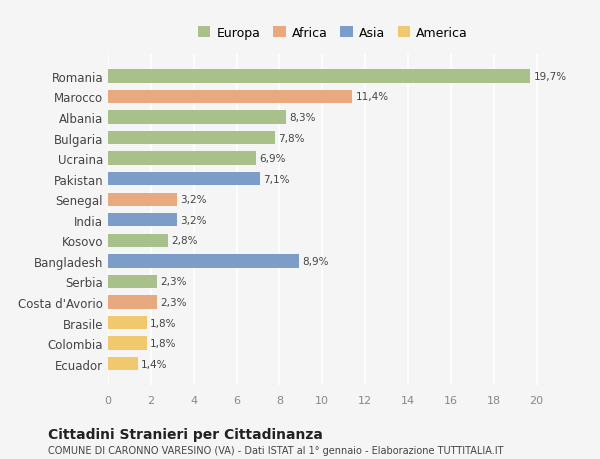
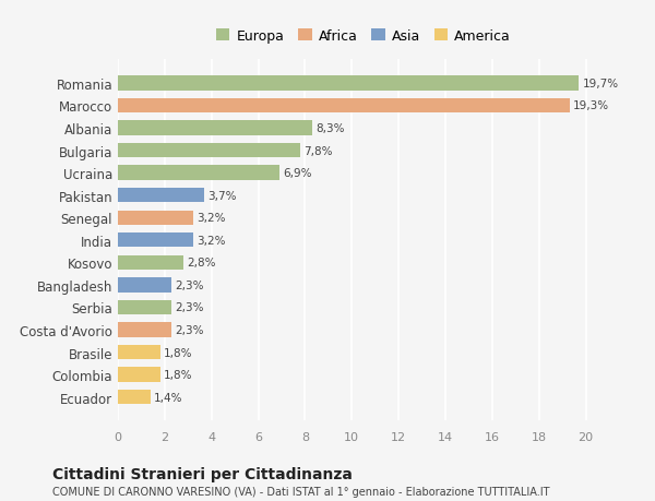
Marocco: 11,4% -> 19,3%
Pakistan: 7,1% -> 3,7%
Bangladesh: 8,9% -> 2,3%
